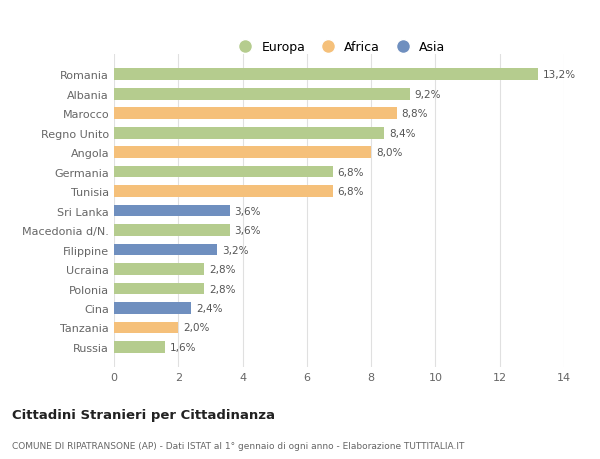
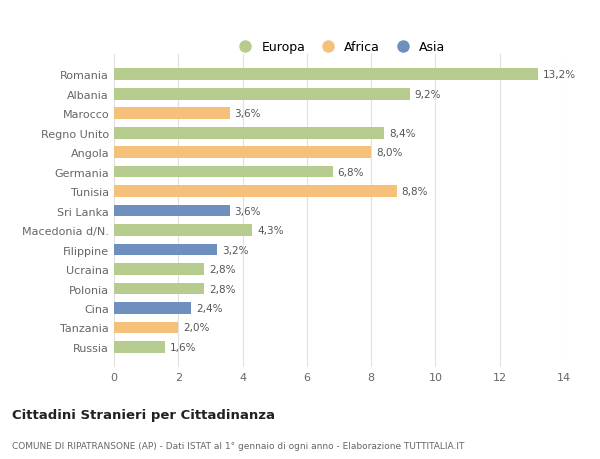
Marocco: 8,8% -> 3,6%
Tunisia: 6,8% -> 8,8%
Macedonia d/N.: 3,6% -> 4,3%
